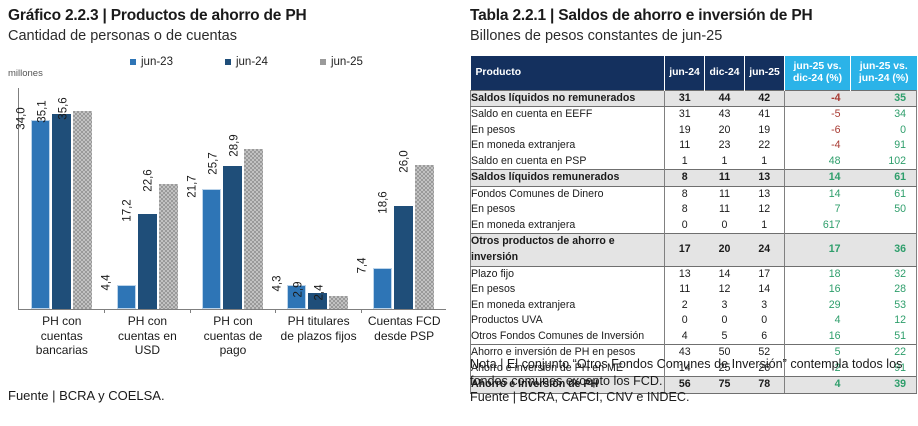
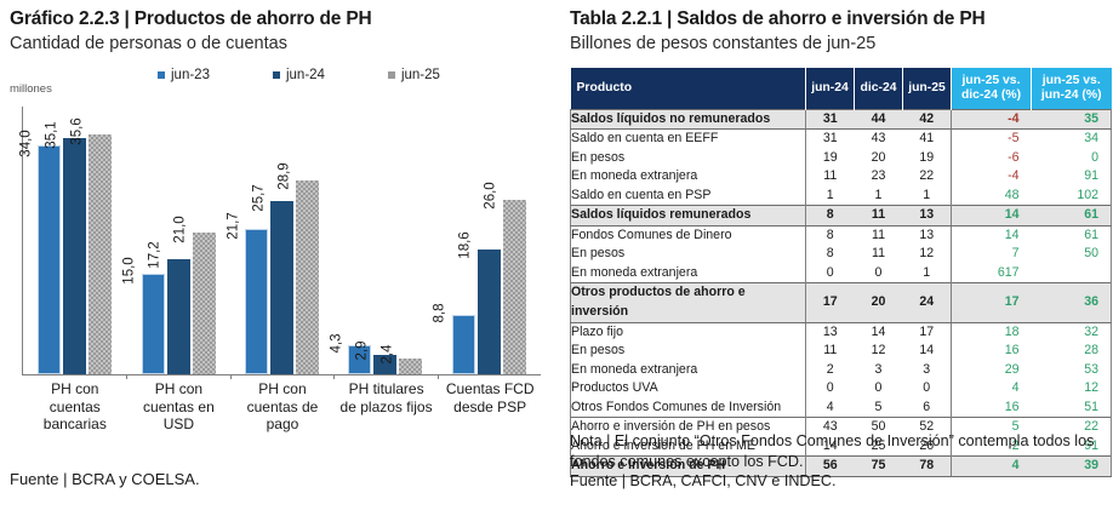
jun-23/PH con cuentas en USD: 4,4 -> 15,0
jun-25/PH con cuentas en USD: 22,6 -> 21,0
jun-23/Cuentas FCD desde PSP: 7,4 -> 8,8
